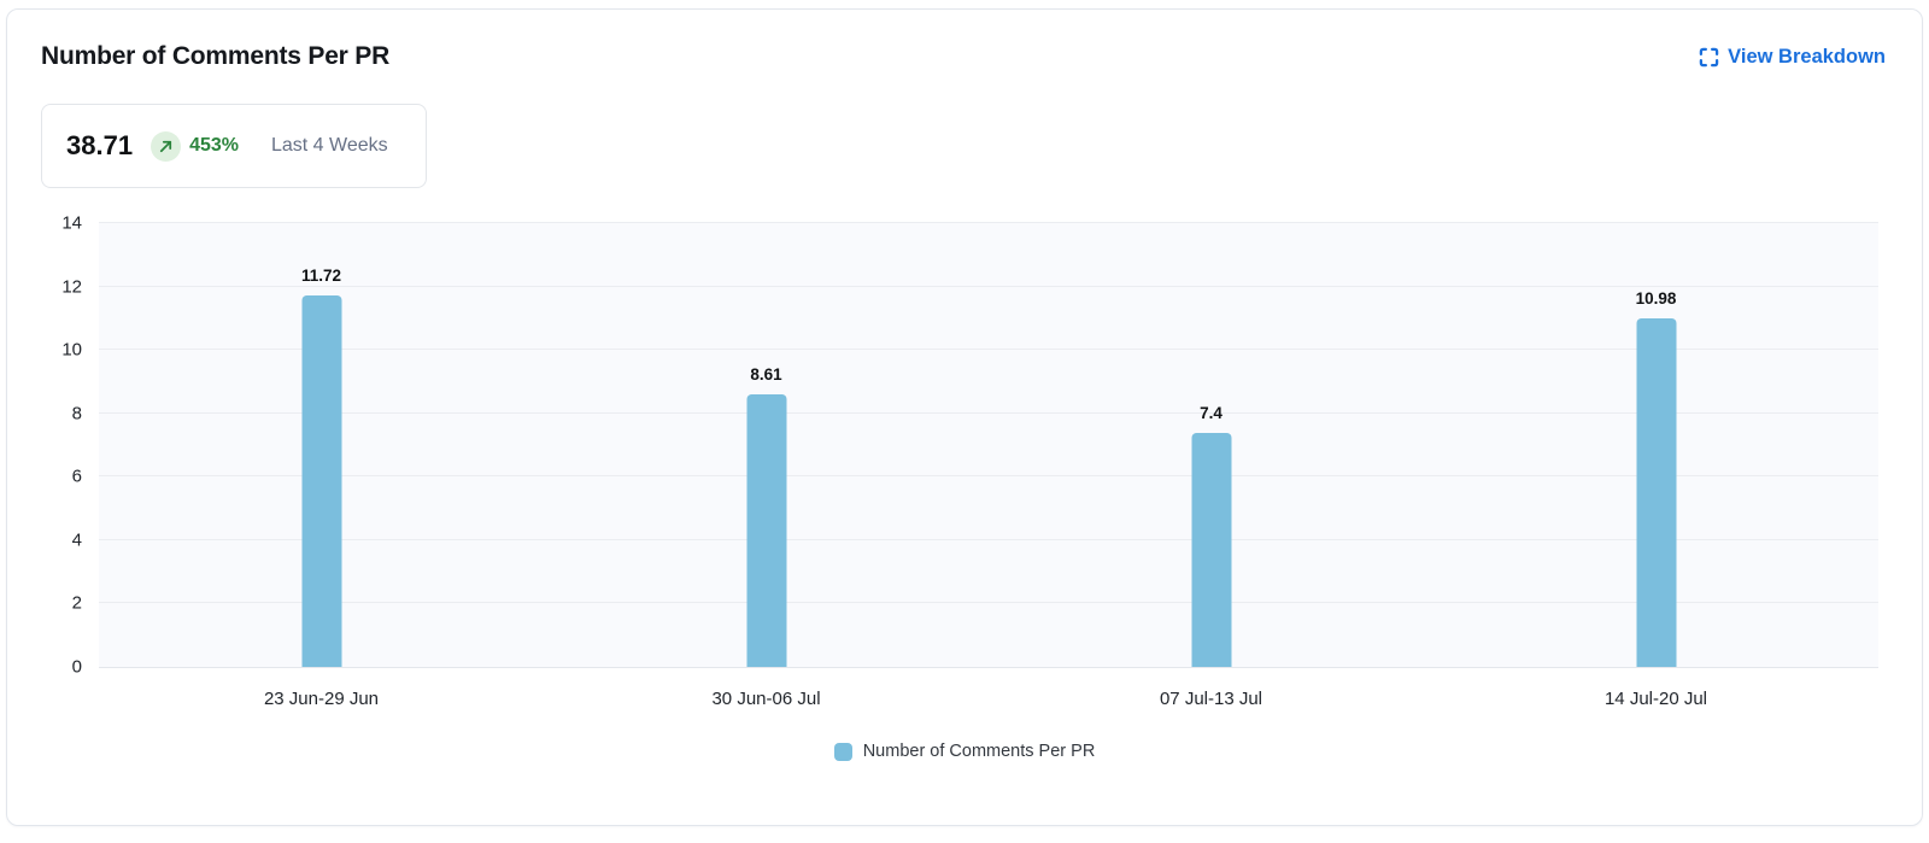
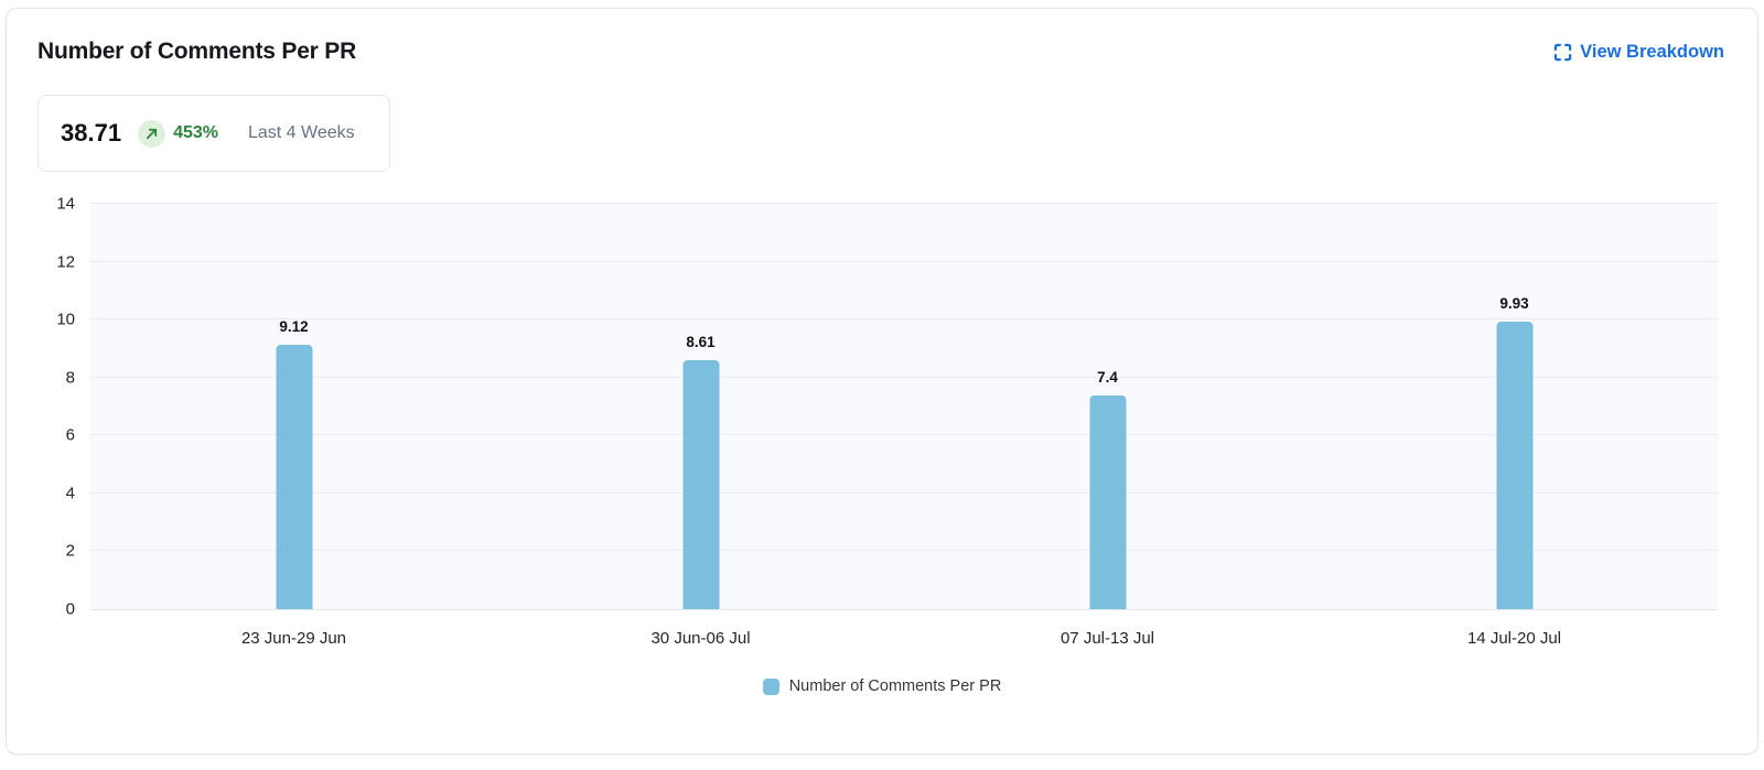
23 Jun-29 Jun: 11.72 -> 9.12
14 Jul-20 Jul: 10.98 -> 9.93
